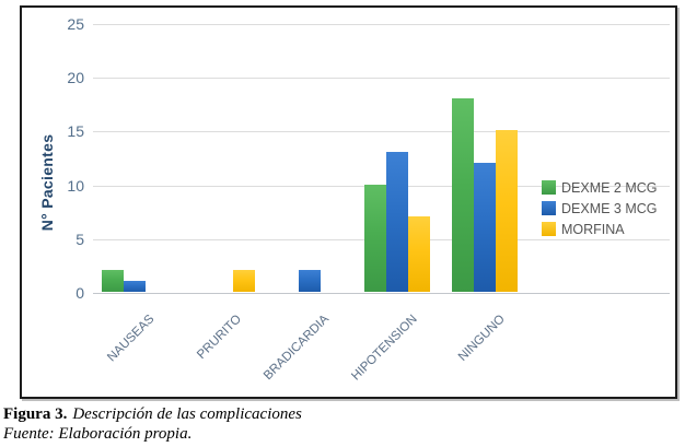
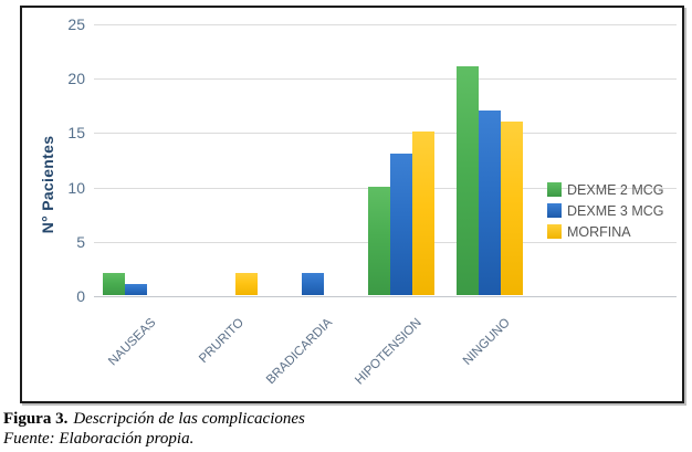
MORFINA/HIPOTENSION: 7 -> 15
DEXME 2 MCG/NINGUNO: 18 -> 21
DEXME 3 MCG/NINGUNO: 12 -> 17
MORFINA/NINGUNO: 15 -> 16
